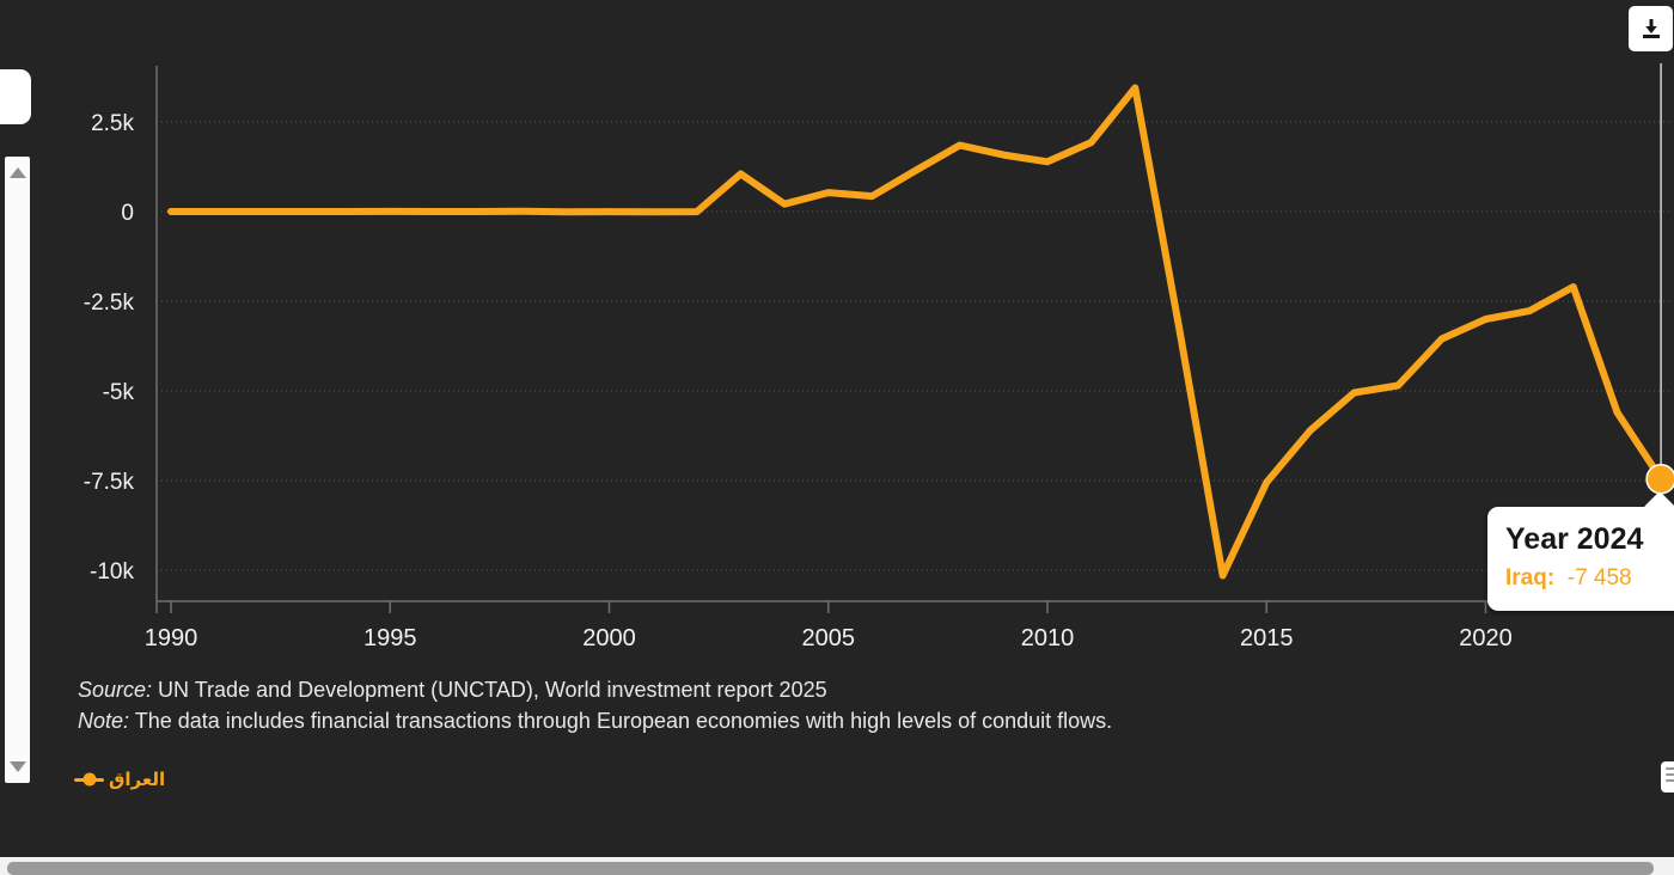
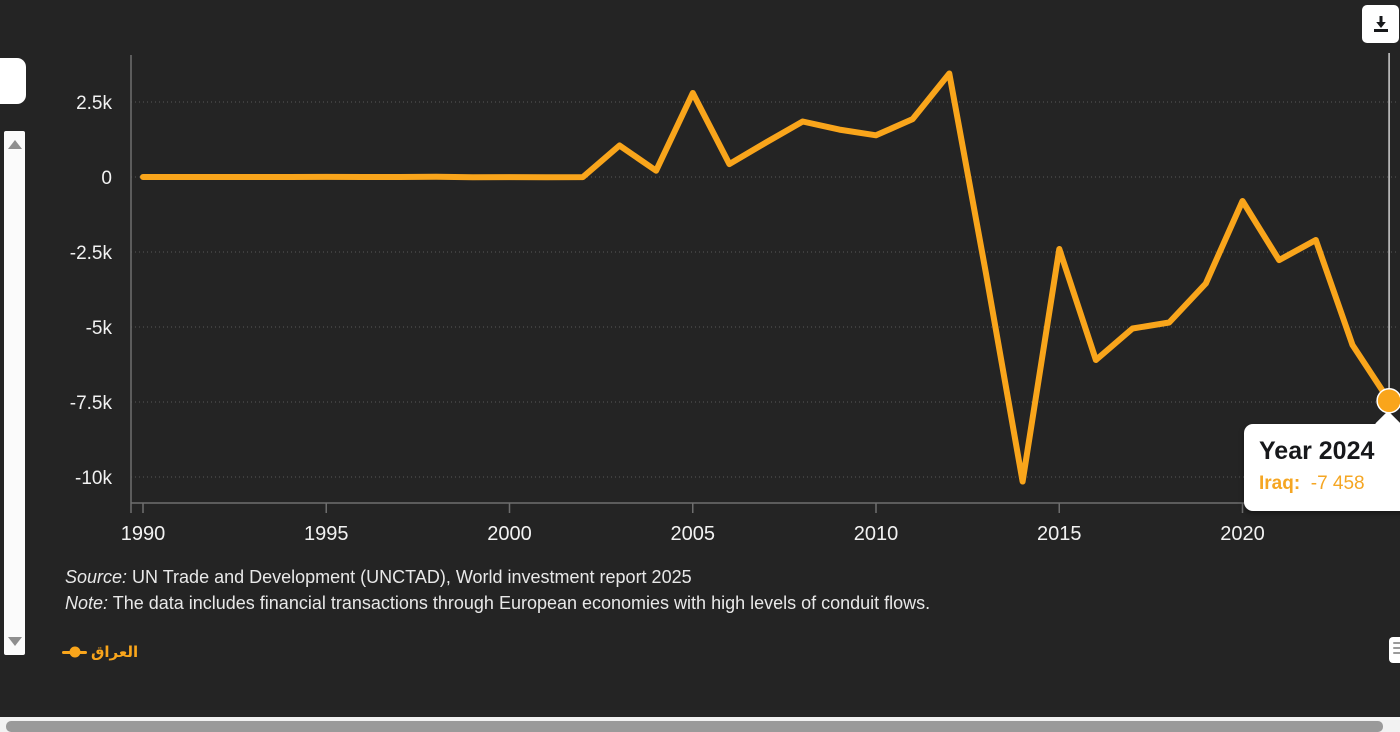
2005: 0.5k -> 2.8k
2015: -7.6k -> -2.4k
2020: -3.0k -> -0.8k
